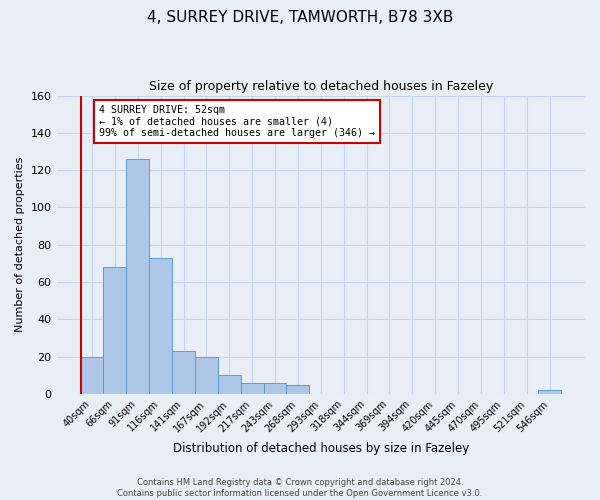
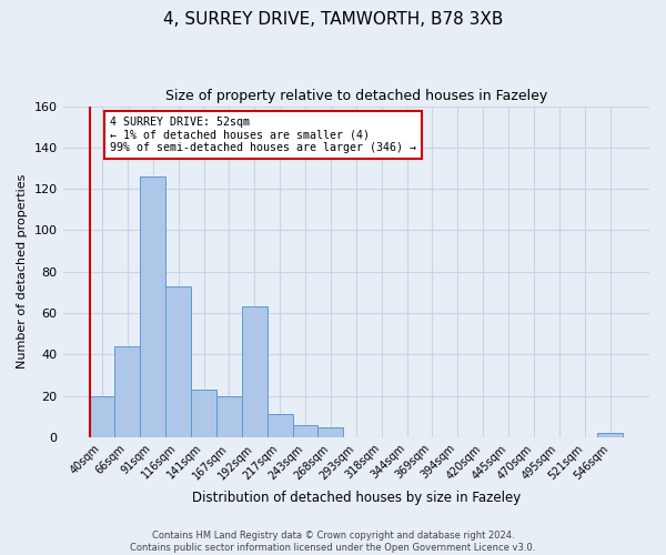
66sqm: 68 -> 44
192sqm: 10 -> 63
217sqm: 6 -> 11
